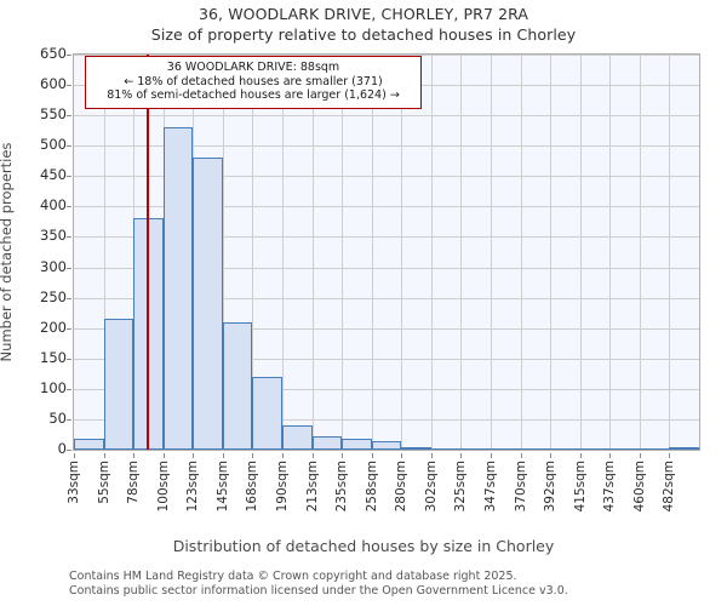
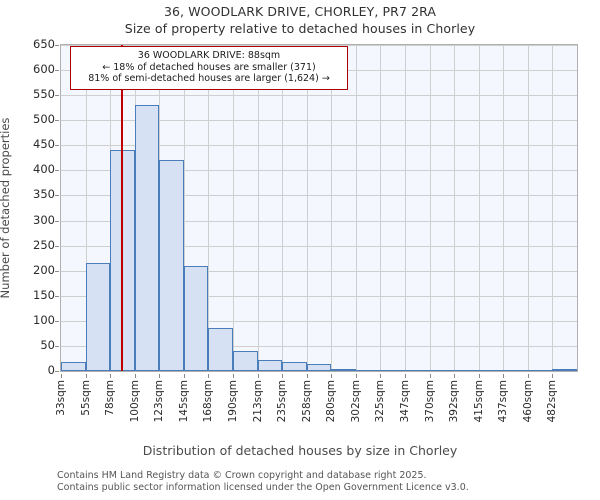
78sqm: 380 -> 440
123sqm: 480 -> 420
168sqm: 120 -> 90
